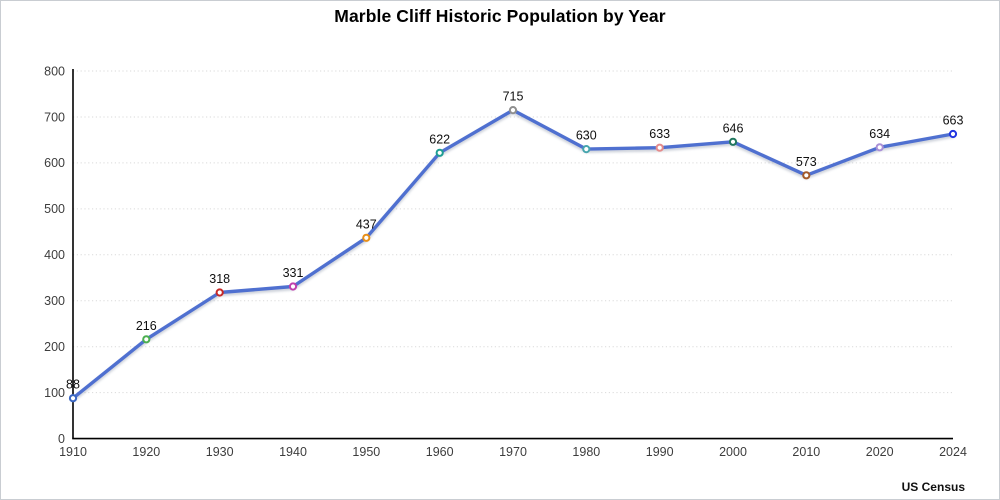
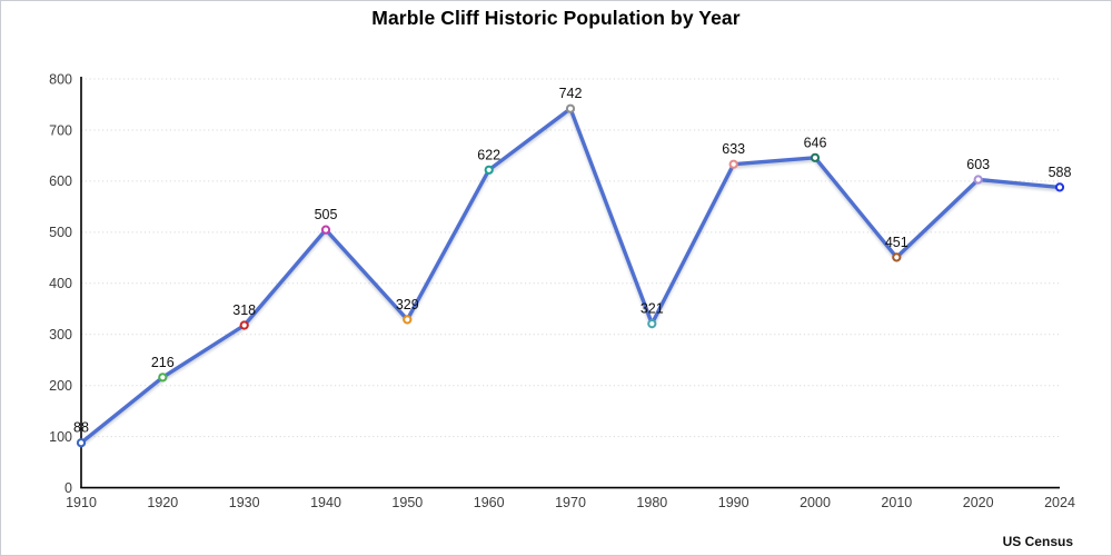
1940: 331 -> 505
1950: 437 -> 329
1970: 715 -> 742
1980: 630 -> 321
2010: 573 -> 451
2020: 634 -> 603
2024: 663 -> 588
